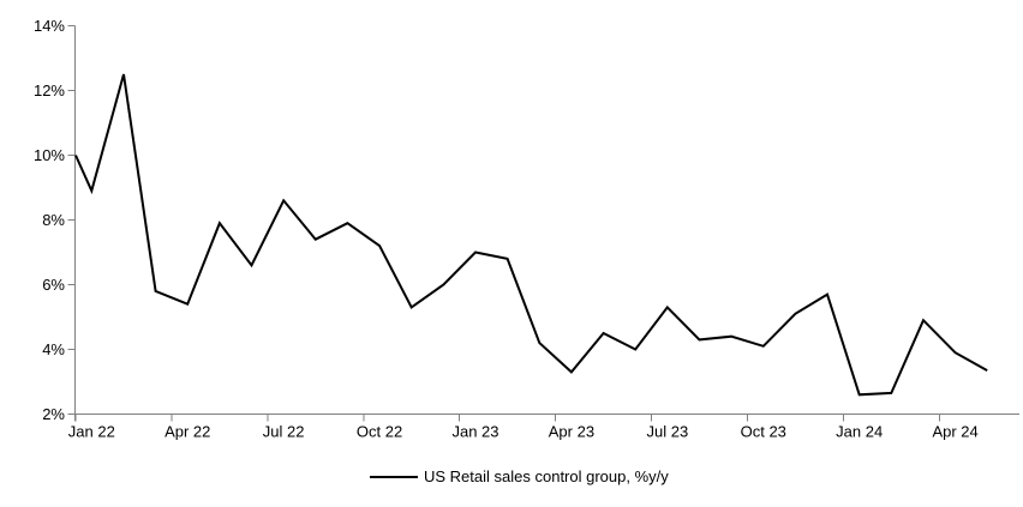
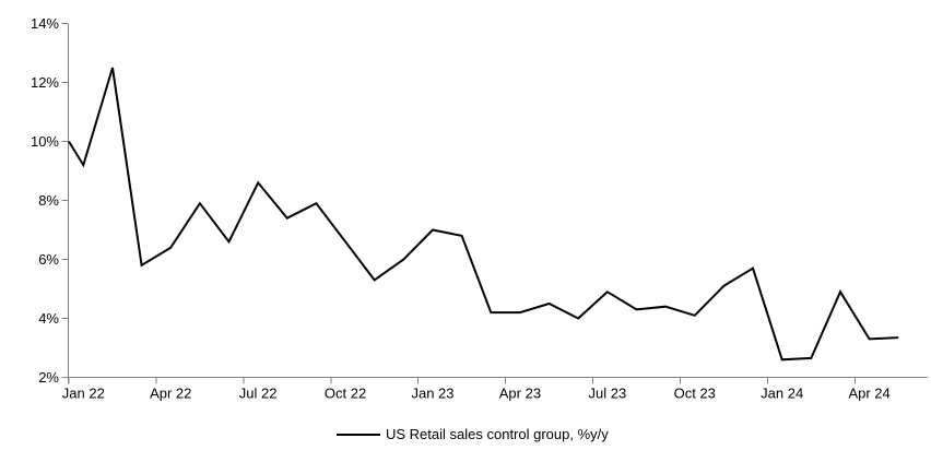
Jan 22: 8.9% -> 9.2%
Apr 22: 5.4% -> 6.4%
Oct 22: 7.2% -> 6.6%
Apr 23: 3.3% -> 4.2%
Jul 23: 5.3% -> 4.9%
Apr 24: 3.9% -> 3.3%
